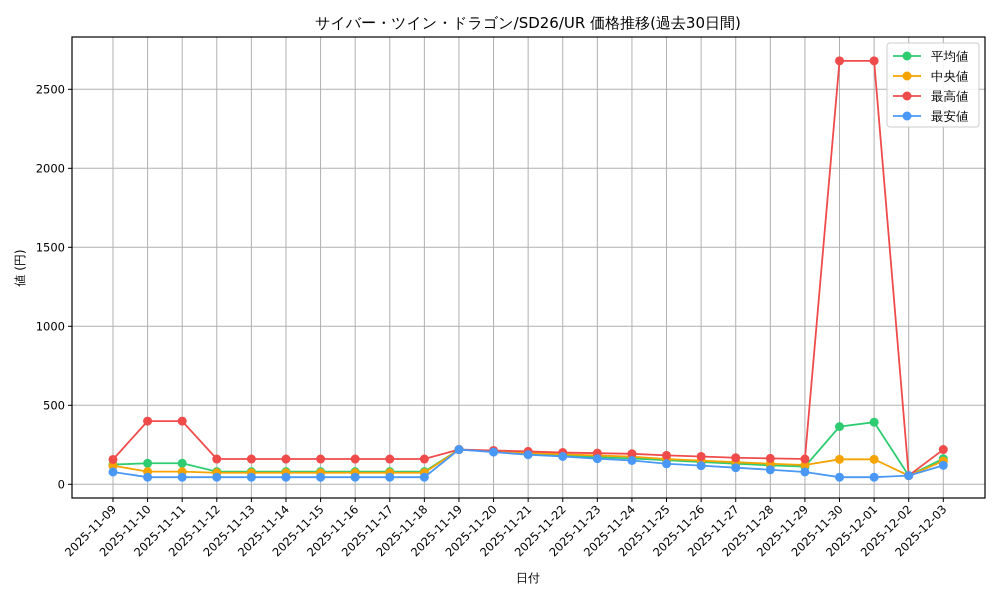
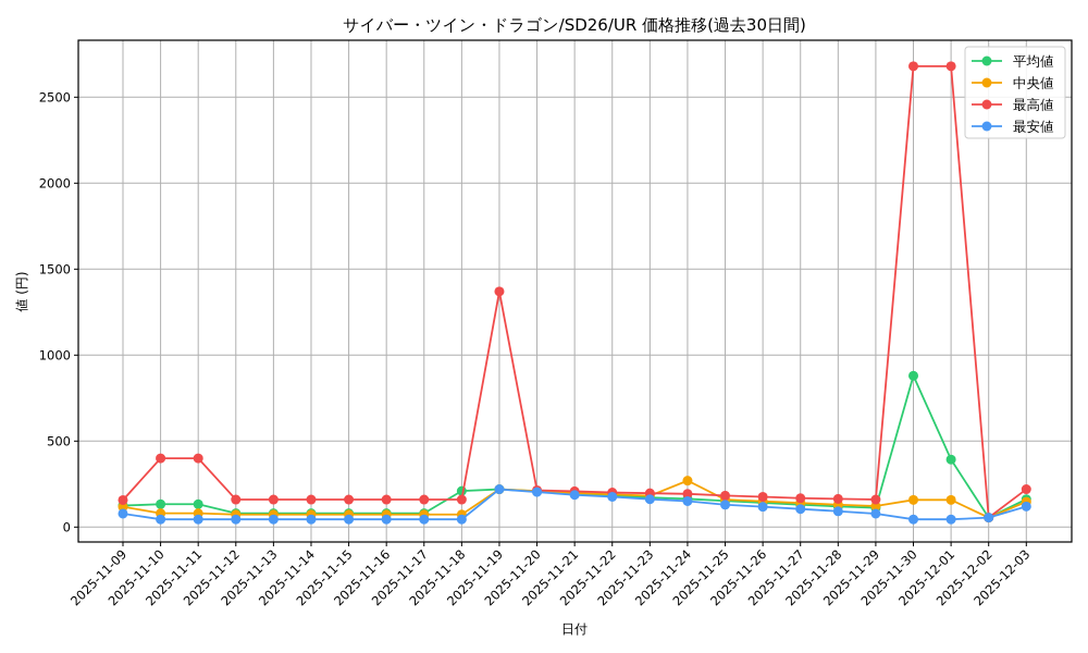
平均値/2025-11-18: 80 -> 210
最高値/2025-11-19: 220 -> 1370
中央値/2025-11-24: 180 -> 270
平均値/2025-11-30: 360 -> 880
